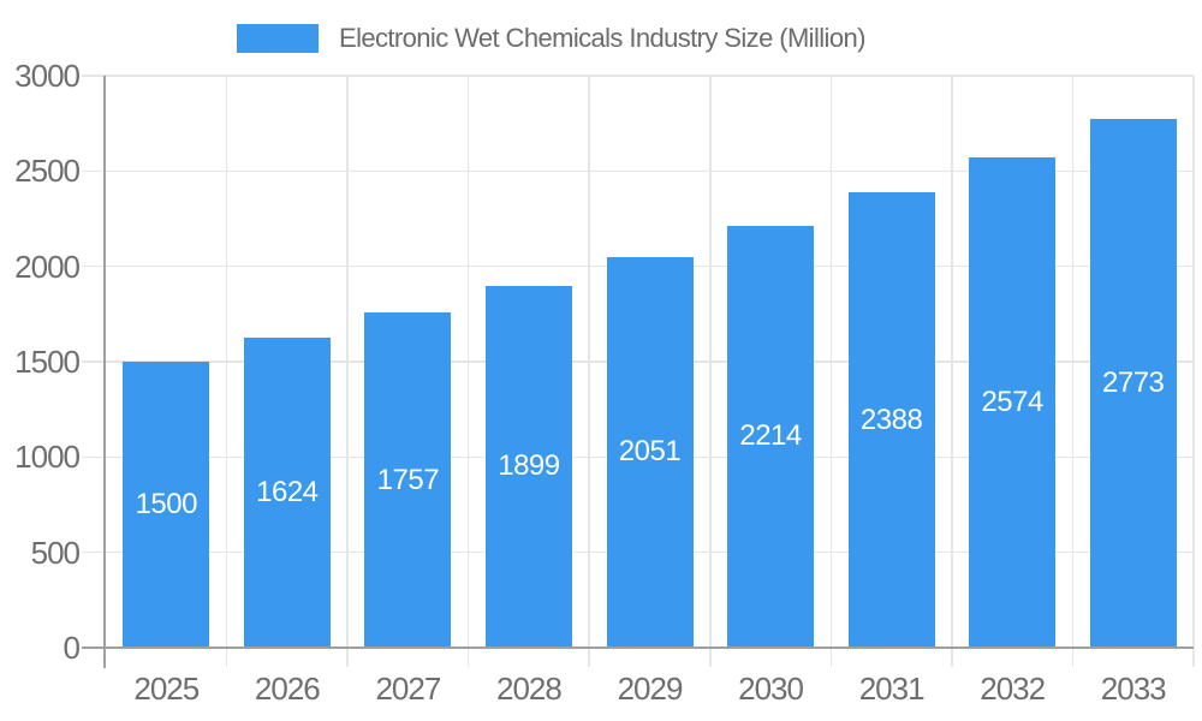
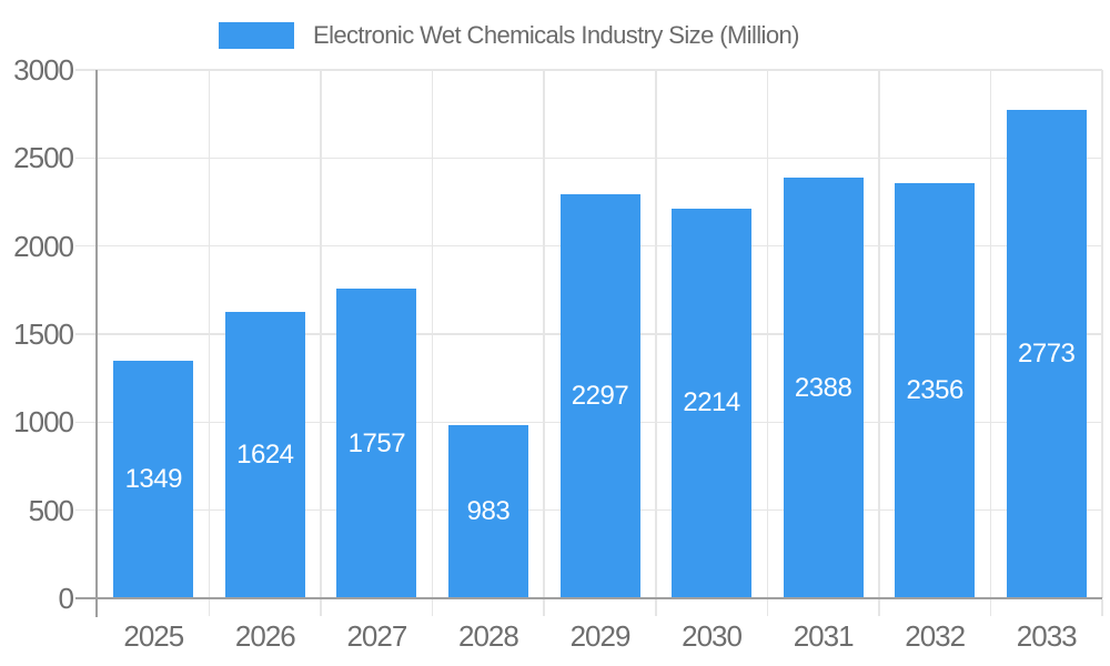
2025: 1500 -> 1349
2028: 1899 -> 983
2029: 2051 -> 2297
2032: 2574 -> 2356
